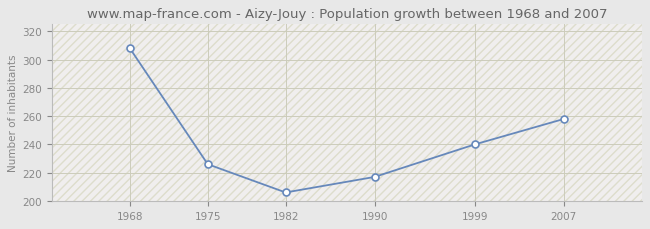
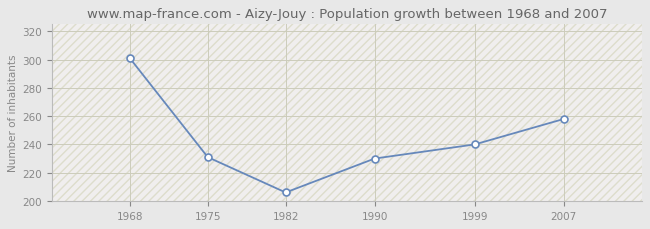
1968: 308 -> 301
1975: 226 -> 231
1990: 217 -> 230
